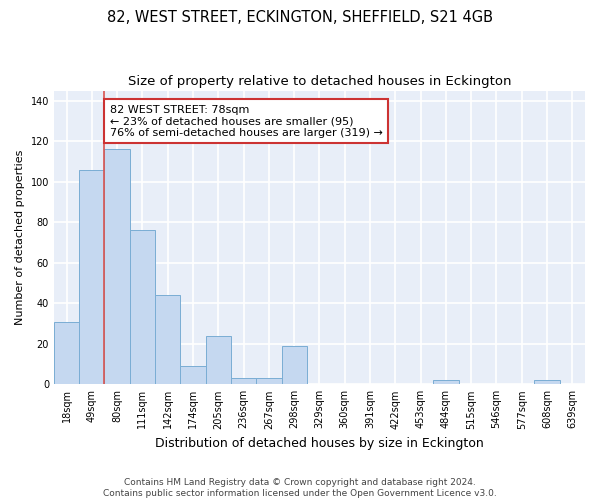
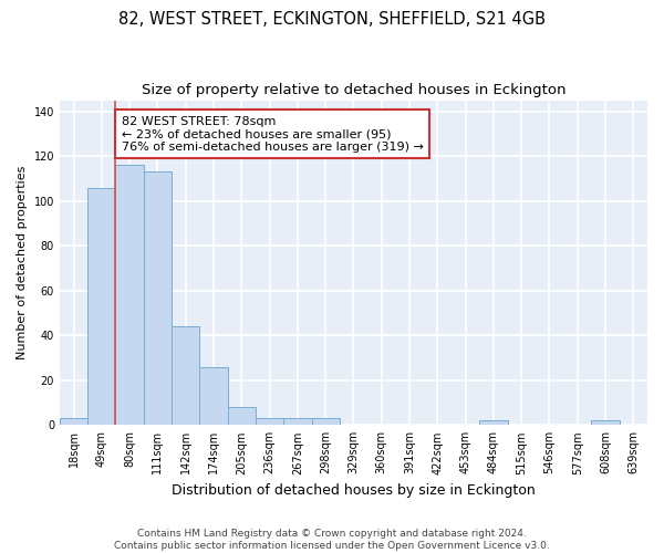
18sqm: 31 -> 3
111sqm: 76 -> 113
174sqm: 9 -> 26
205sqm: 24 -> 8
298sqm: 19 -> 3
